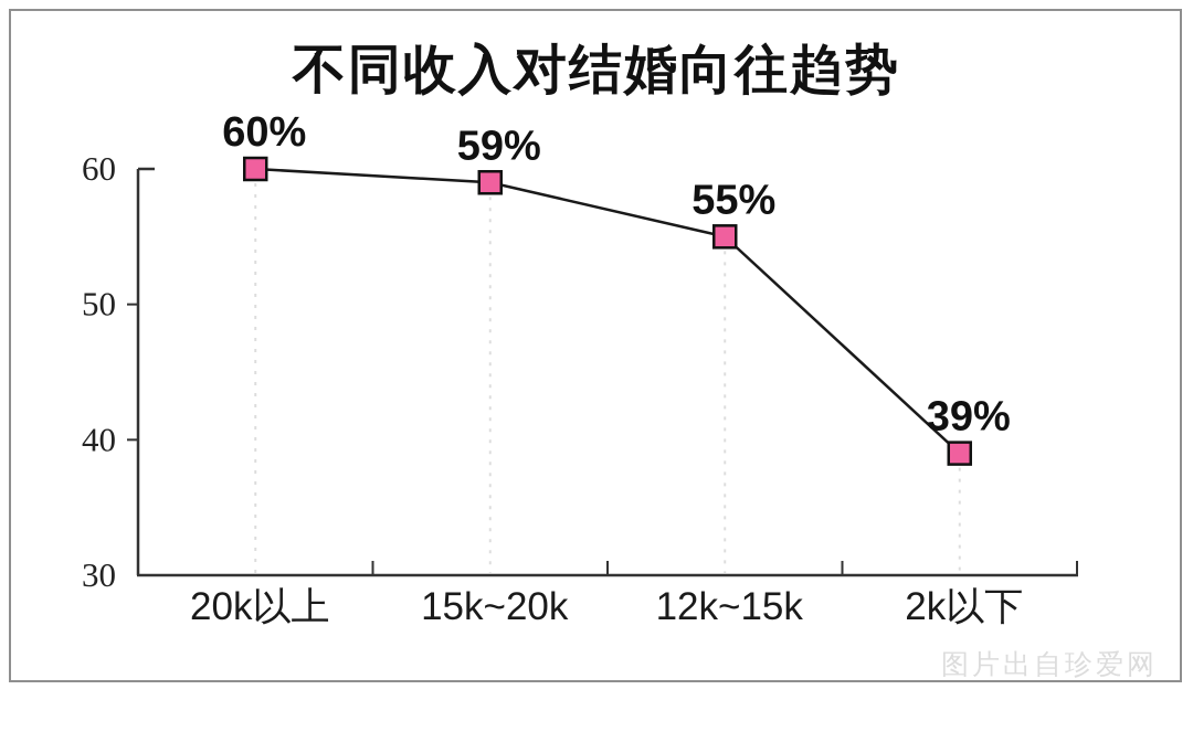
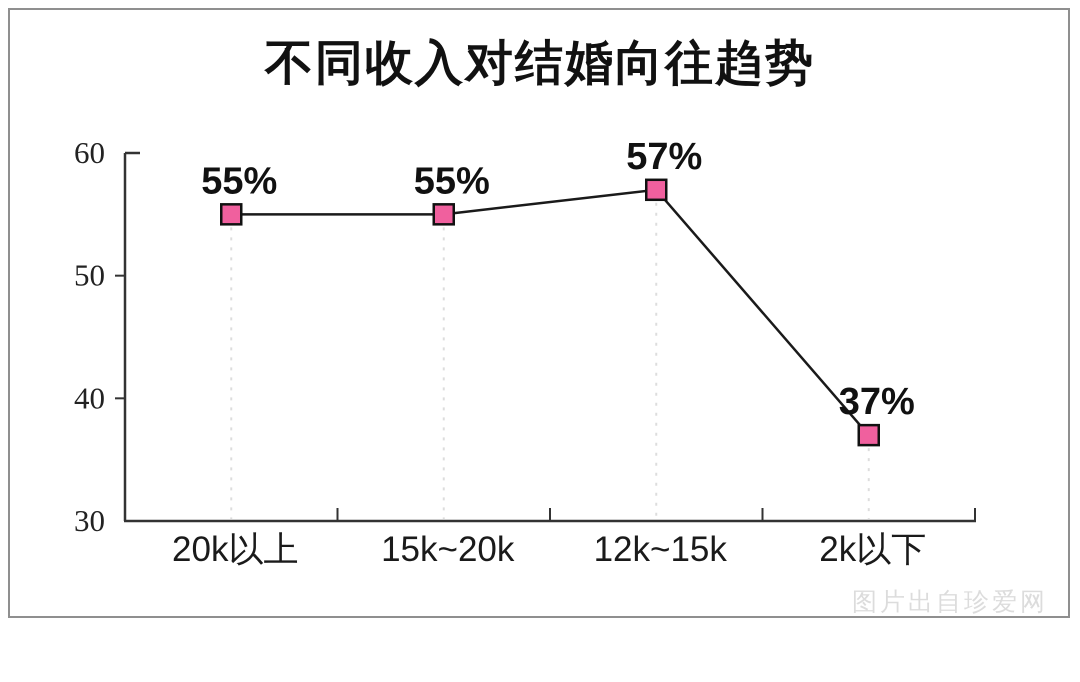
20k以上: 60% -> 55%
15k~20k: 59% -> 55%
12k~15k: 55% -> 57%
2k以下: 39% -> 37%
